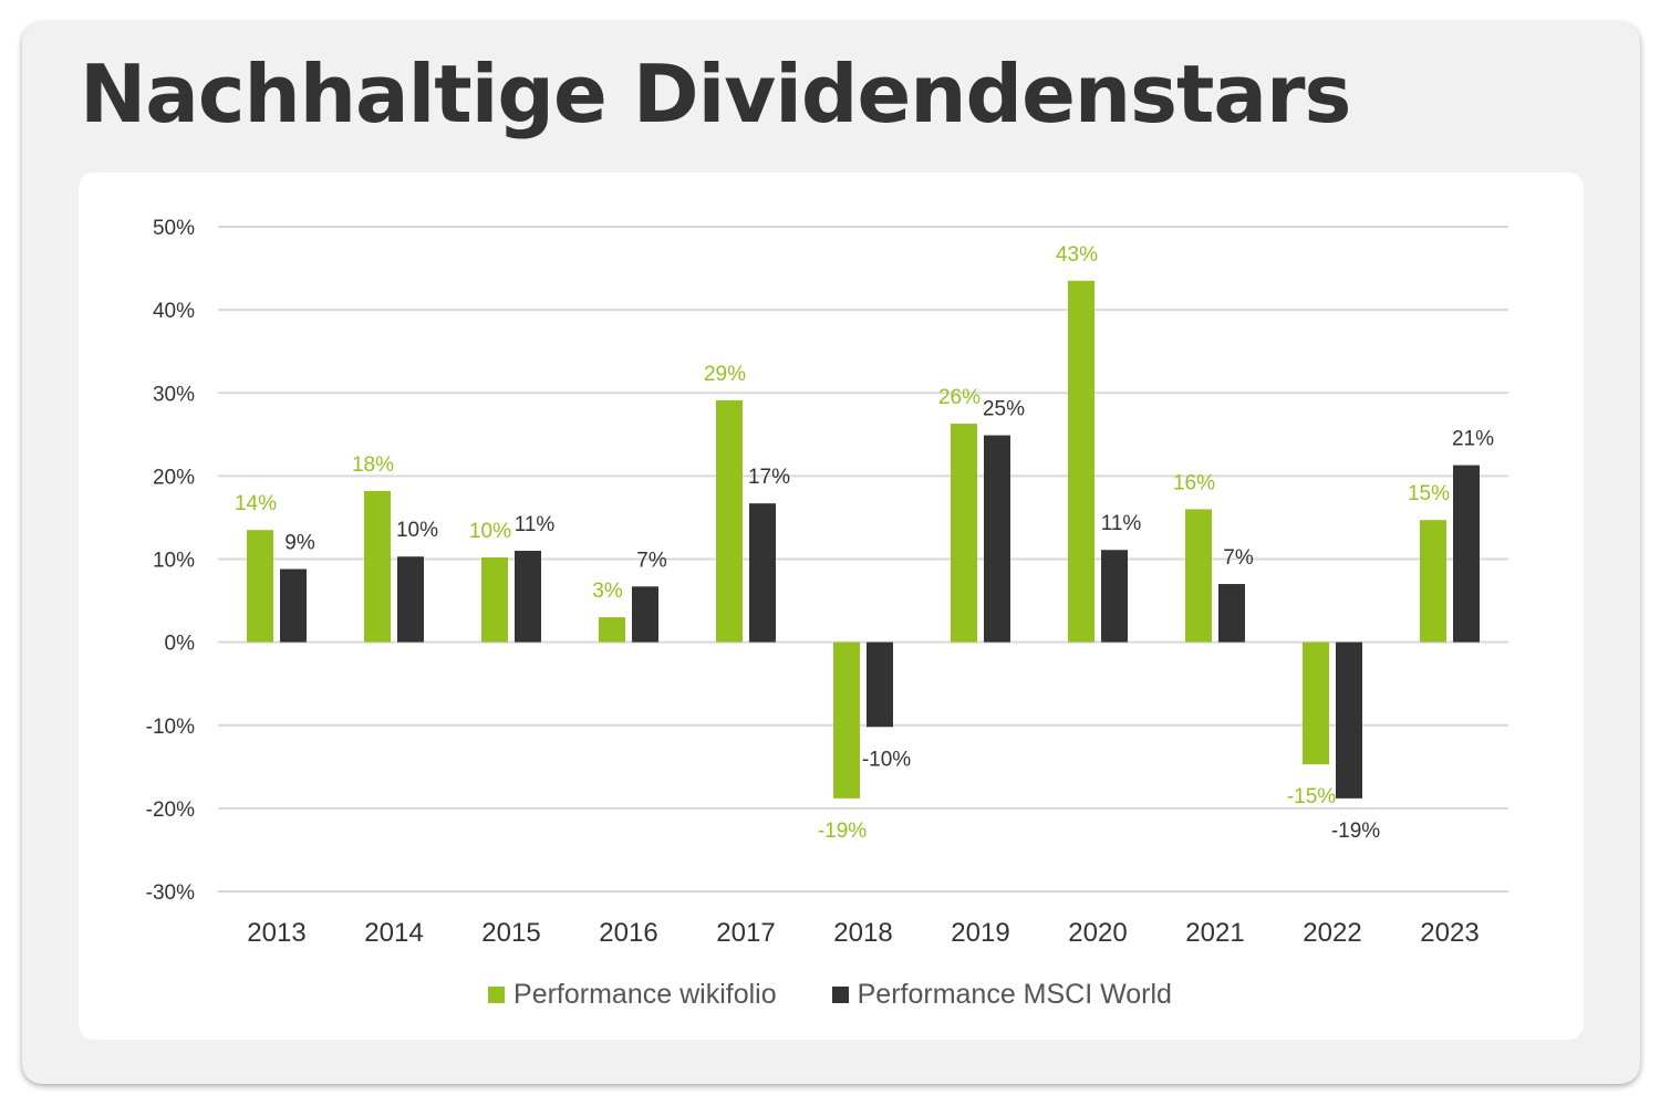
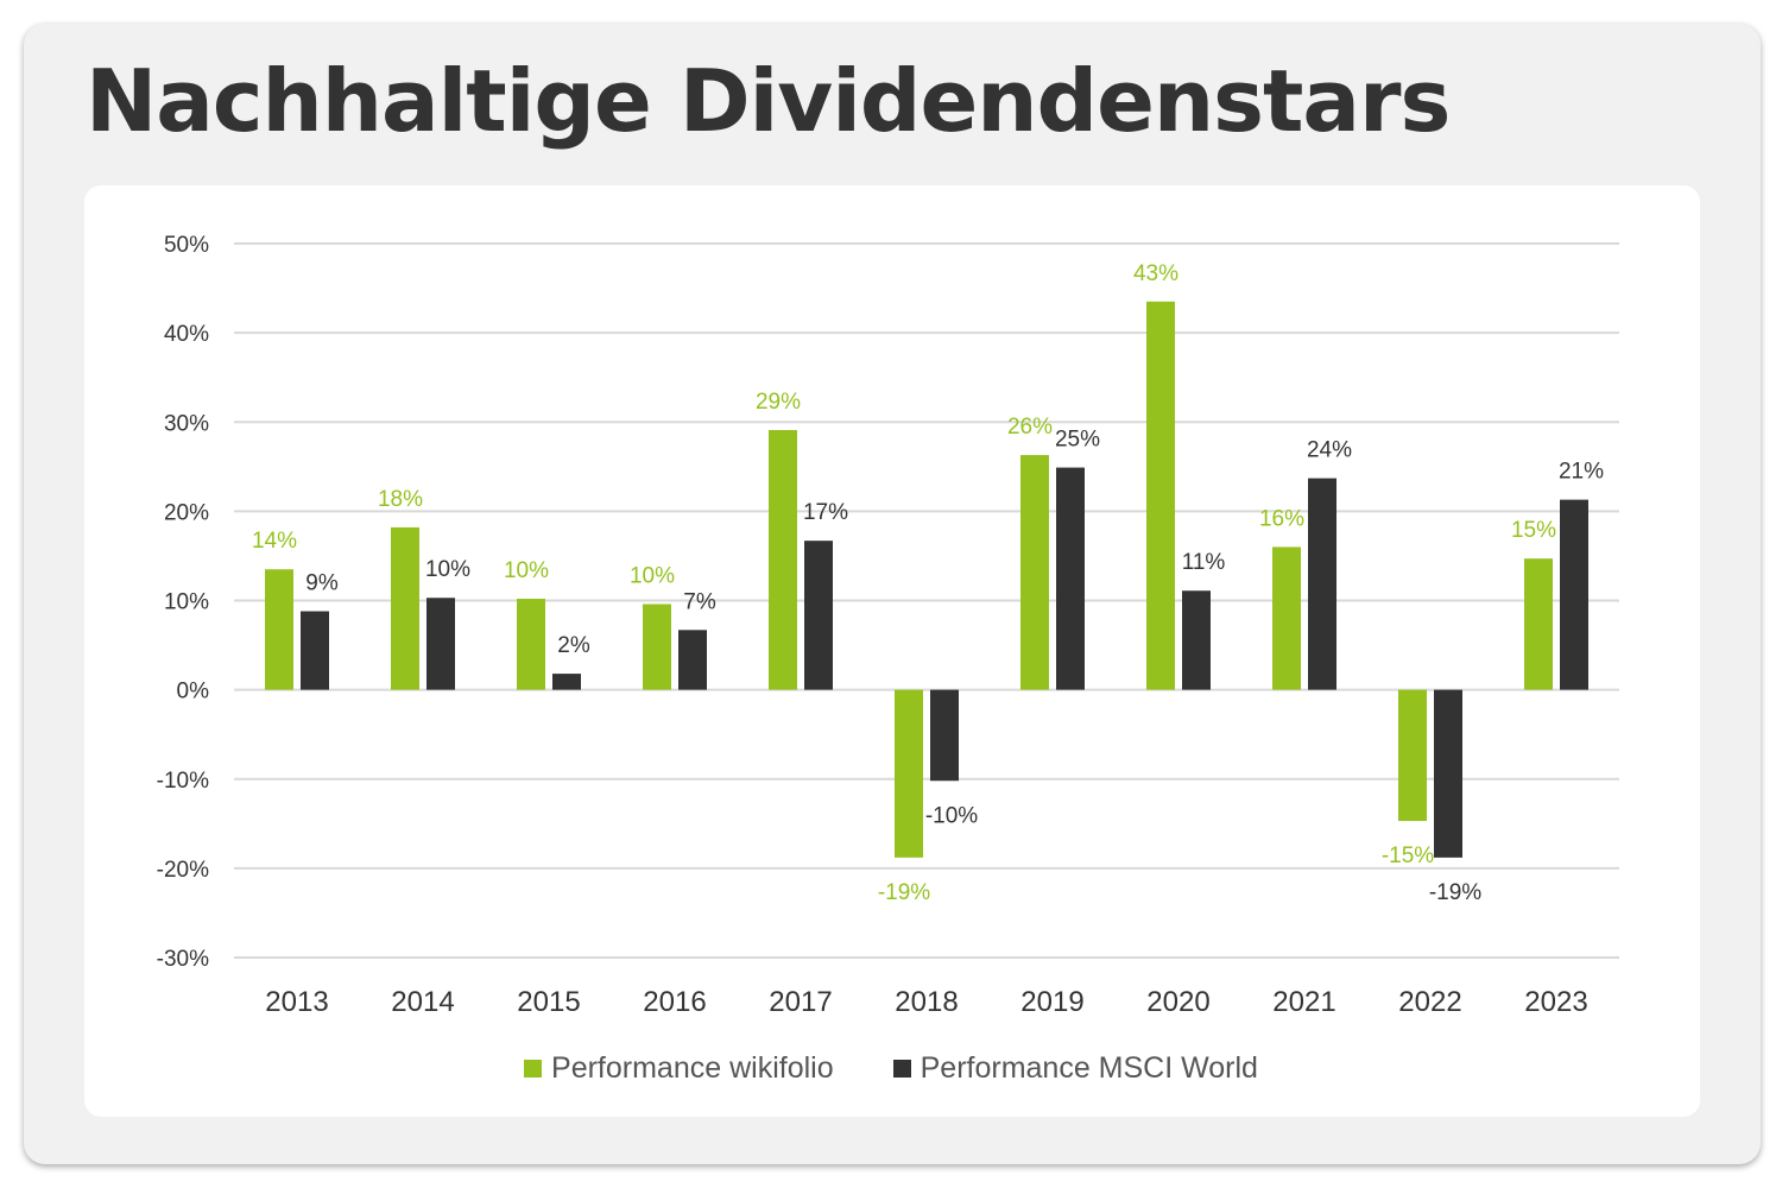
Performance MSCI World/2015: 11% -> 2%
Performance wikifolio/2016: 3% -> 10%
Performance MSCI World/2021: 7% -> 24%
